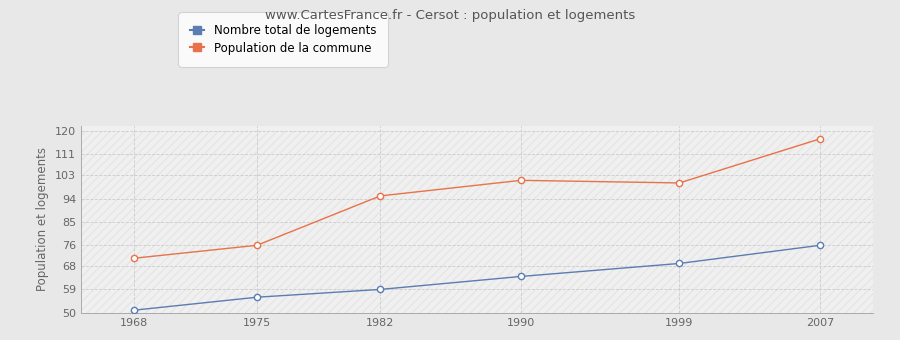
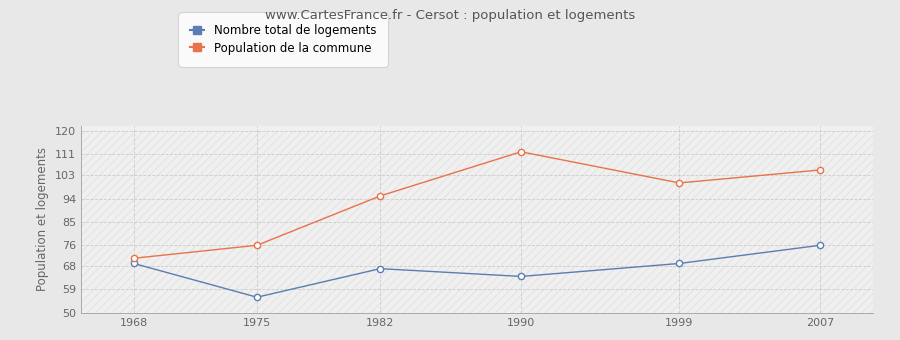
Nombre total de logements/1968: 51 -> 69
Nombre total de logements/1982: 59 -> 67
Population de la commune/1990: 101 -> 112
Population de la commune/2007: 117 -> 105
